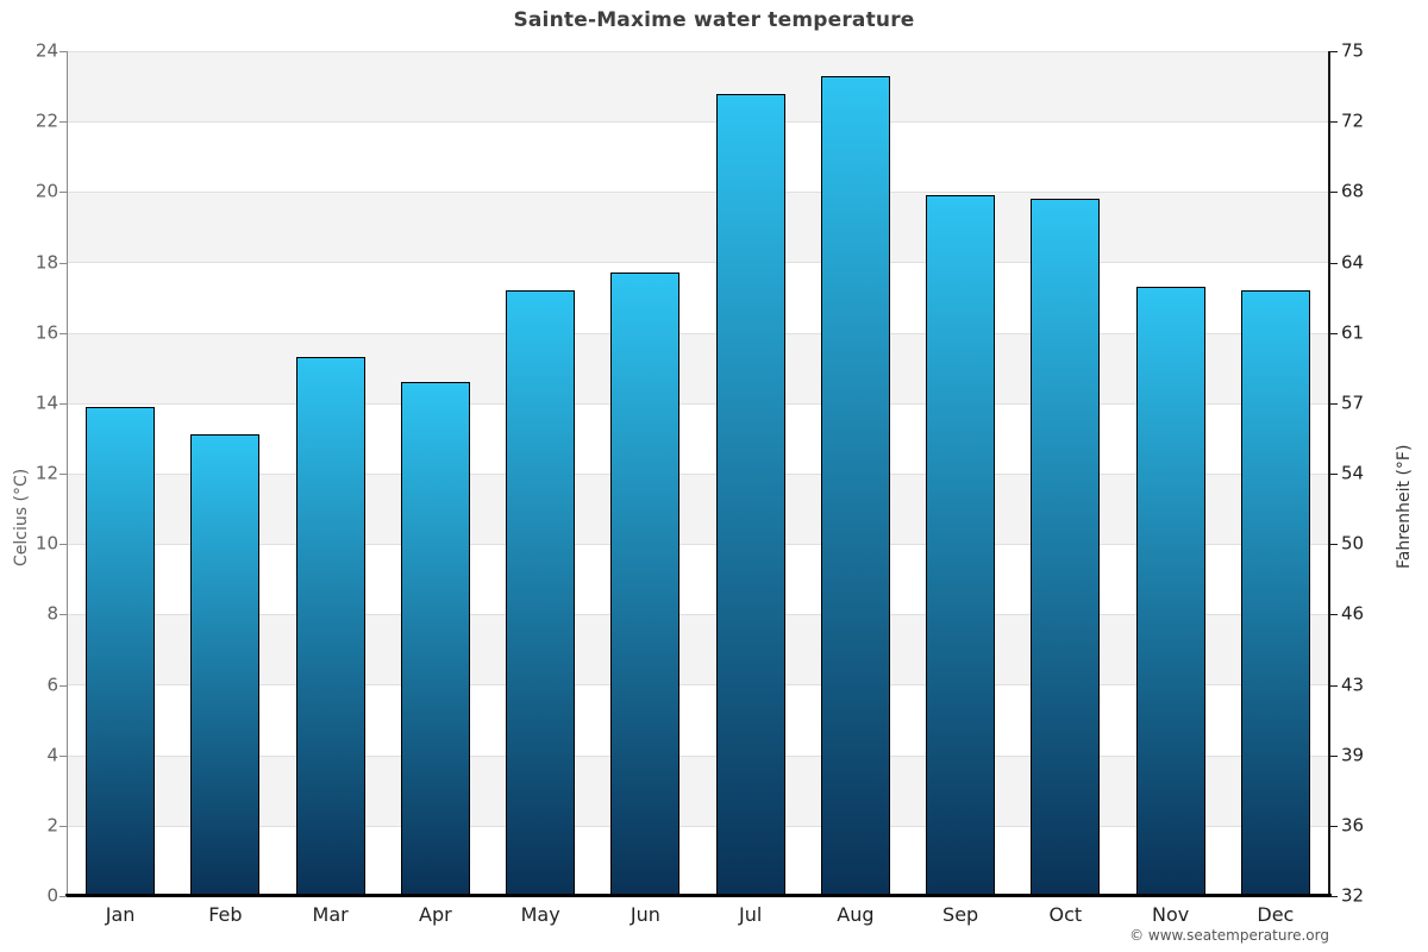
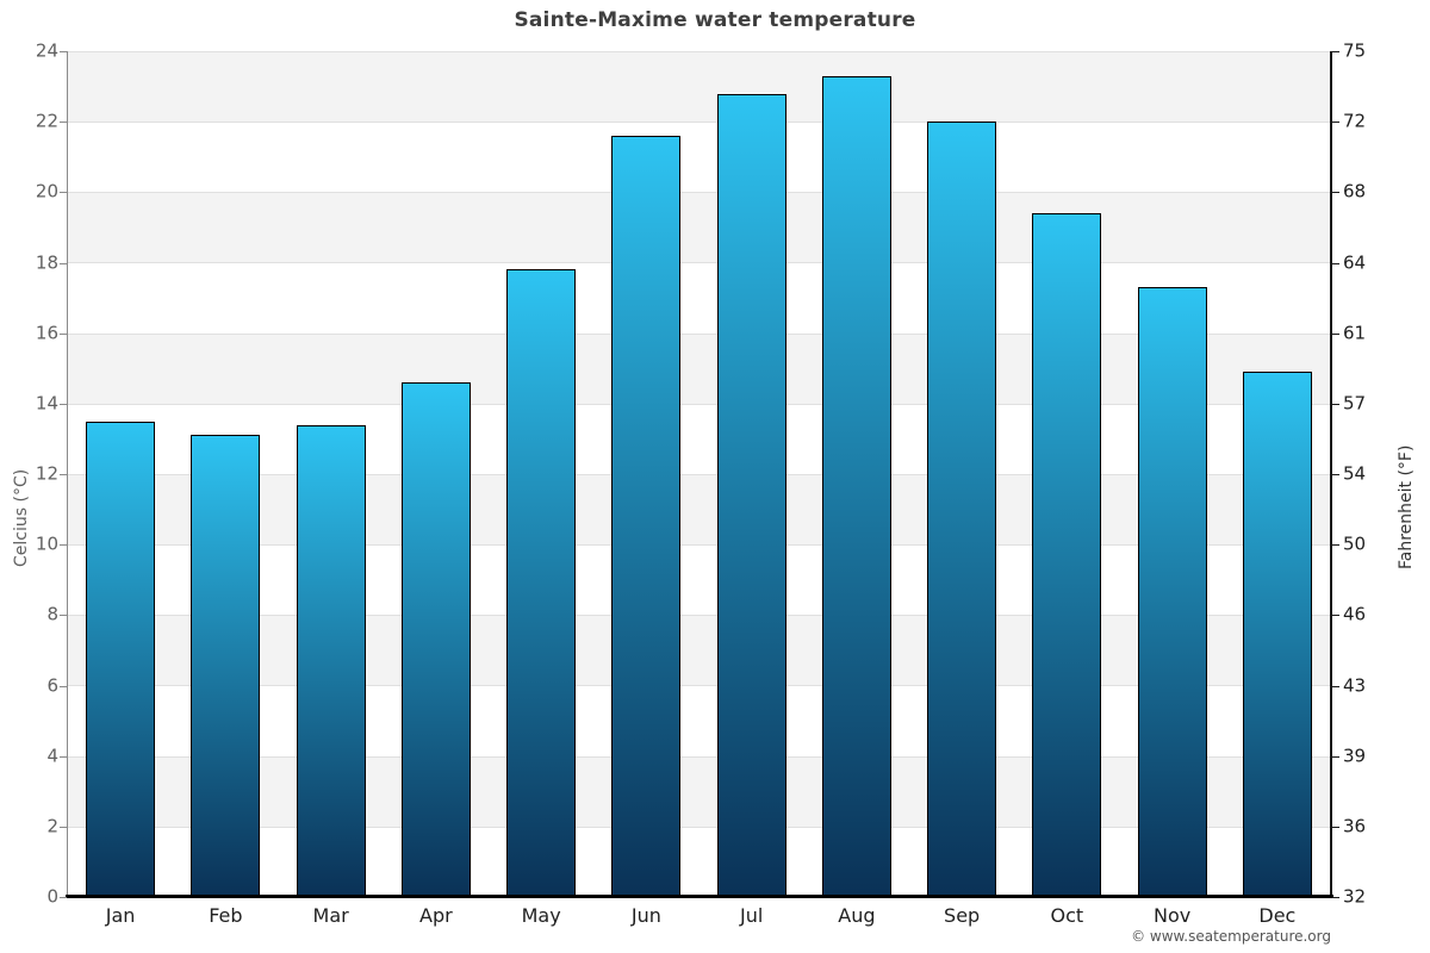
Jan: 13.9 -> 13.5
Mar: 15.3 -> 13.4
May: 17.2 -> 17.8
Jun: 17.7 -> 21.6
Sep: 19.9 -> 22.0
Oct: 19.8 -> 19.4
Dec: 17.2 -> 14.9
